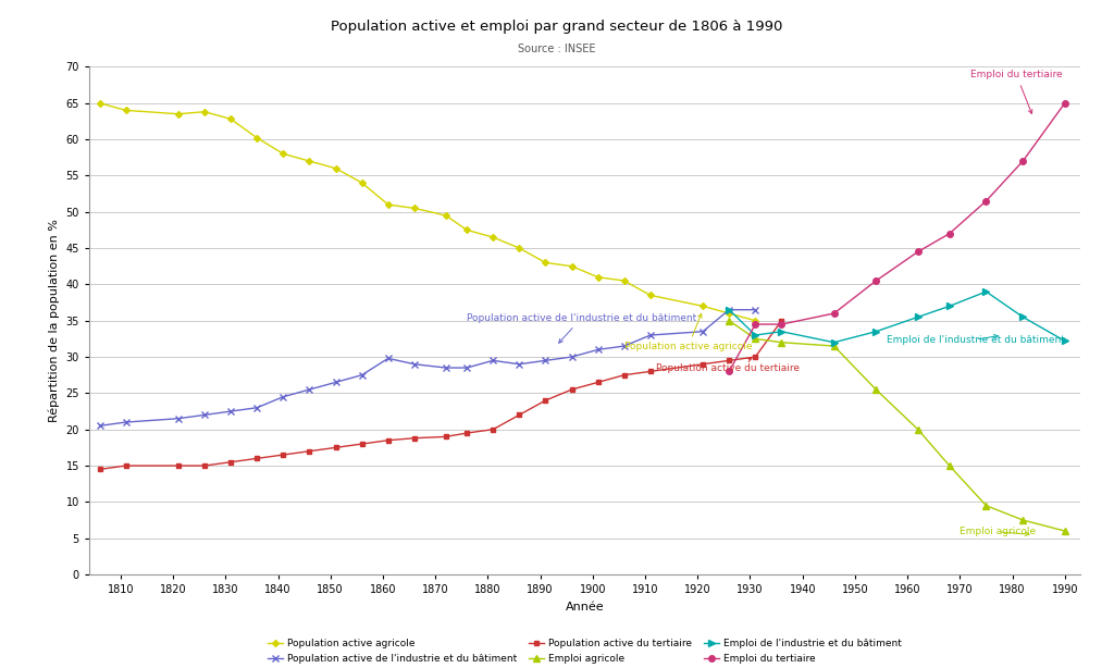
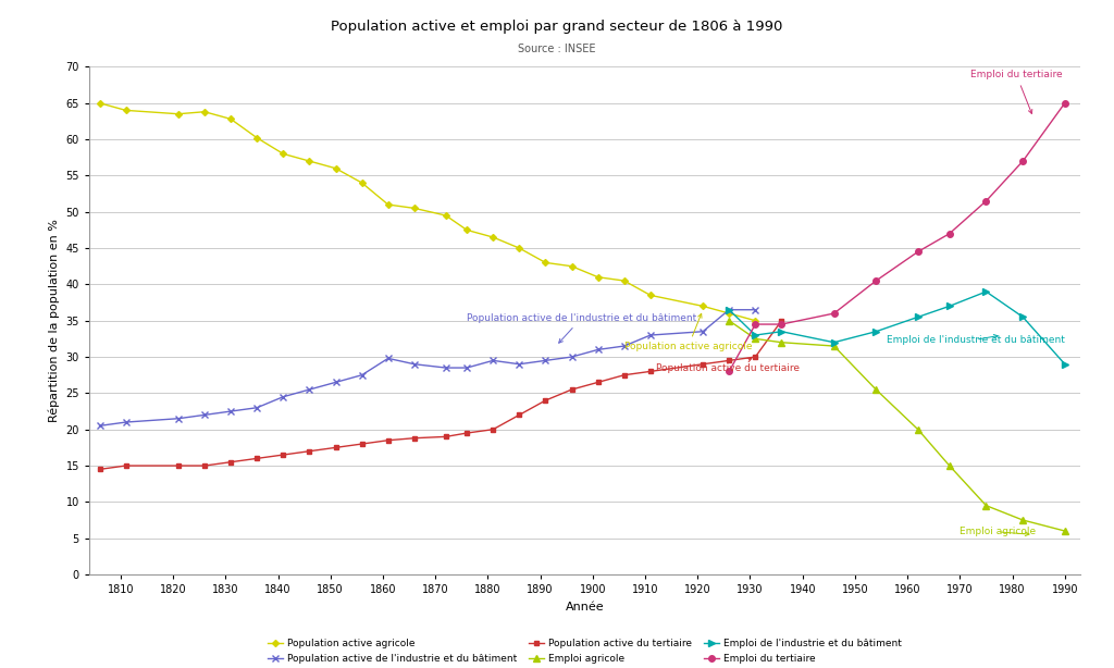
Emploi de l'industrie et du bâtiment/1990: 32.2 -> 29.0
